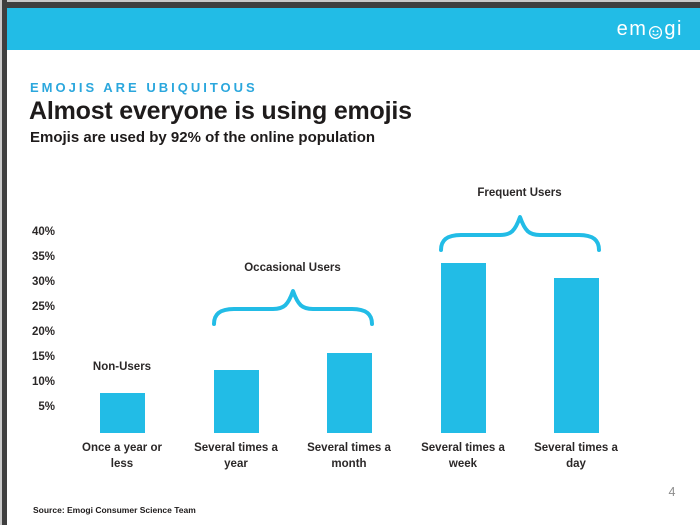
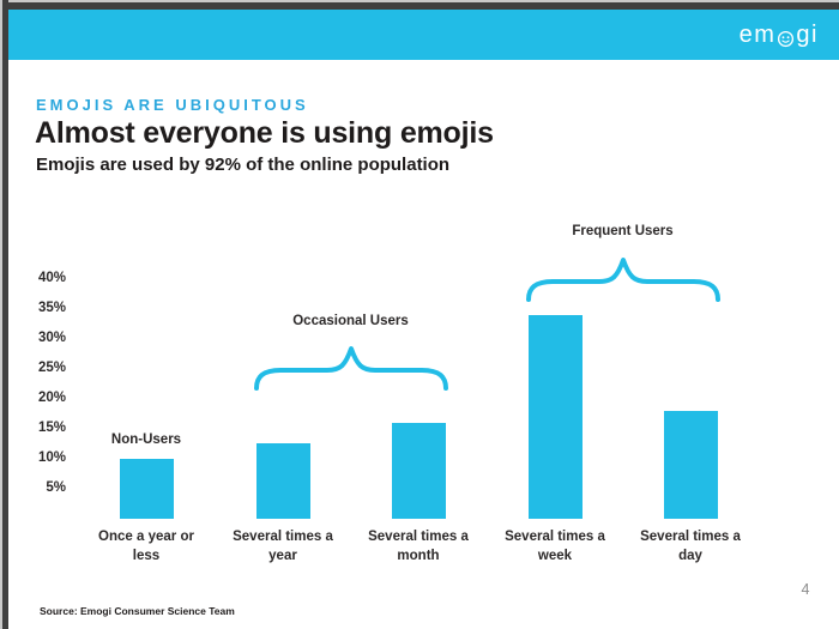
Once a year or less: 8% -> 10%
Several times a day: 31% -> 18%
